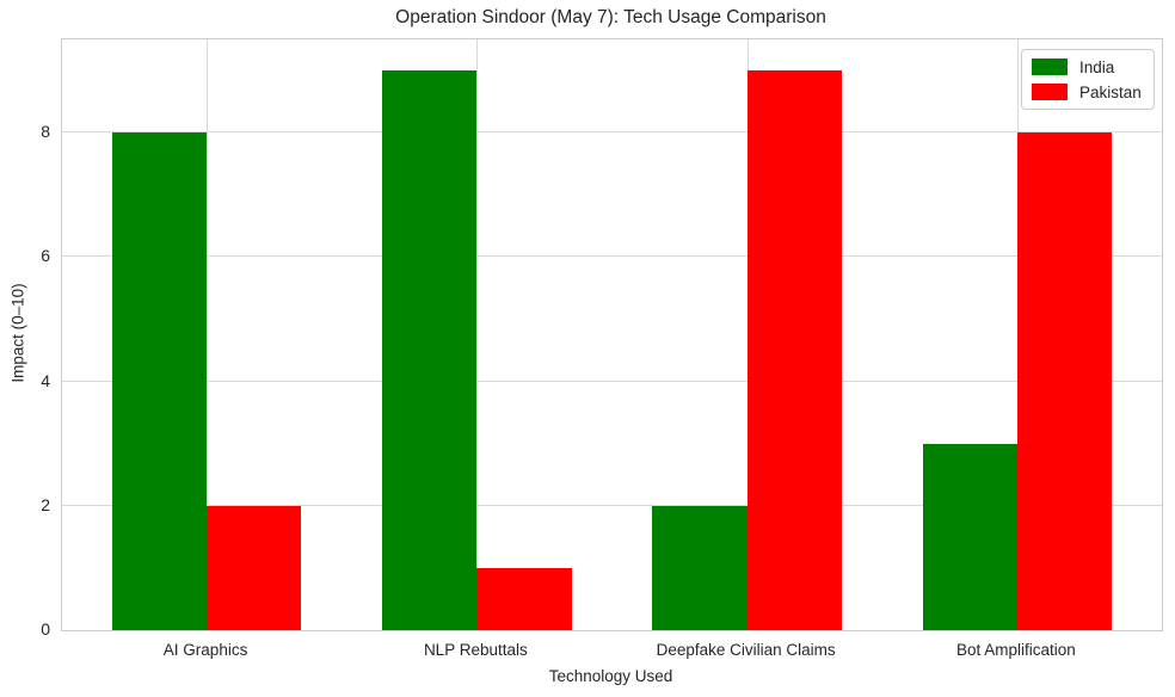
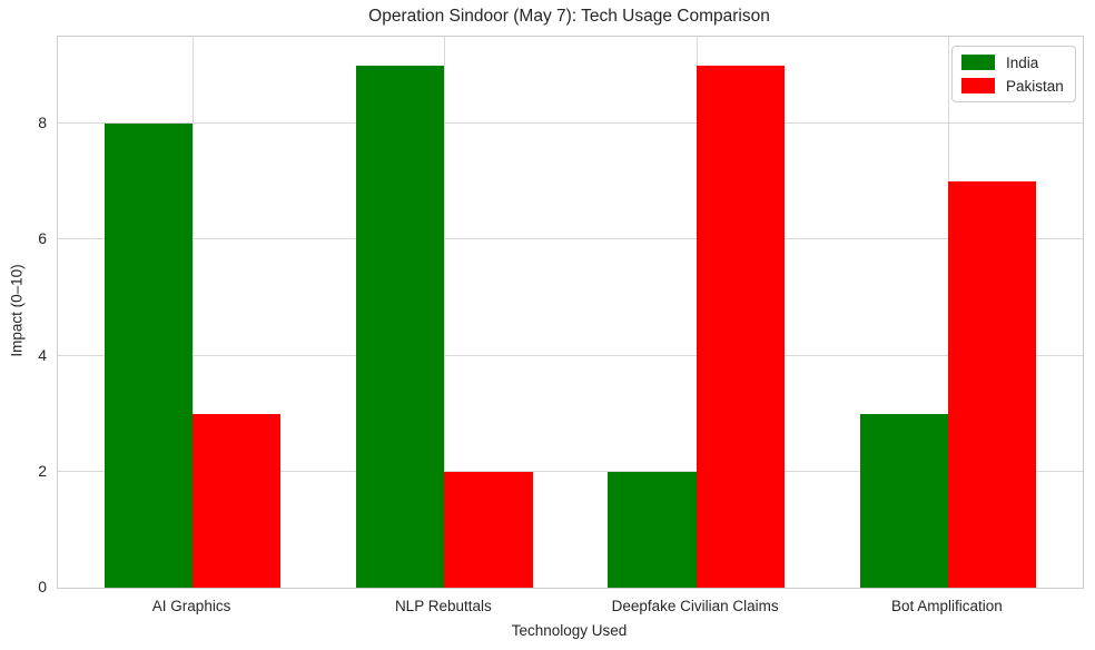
Pakistan/AI Graphics: 2 -> 3
Pakistan/NLP Rebuttals: 1 -> 2
Pakistan/Bot Amplification: 8 -> 7
